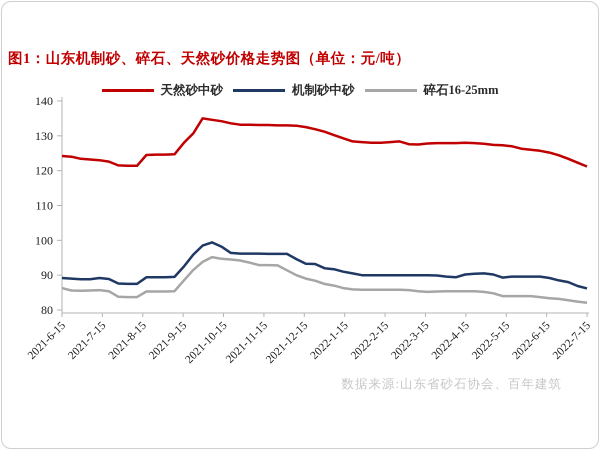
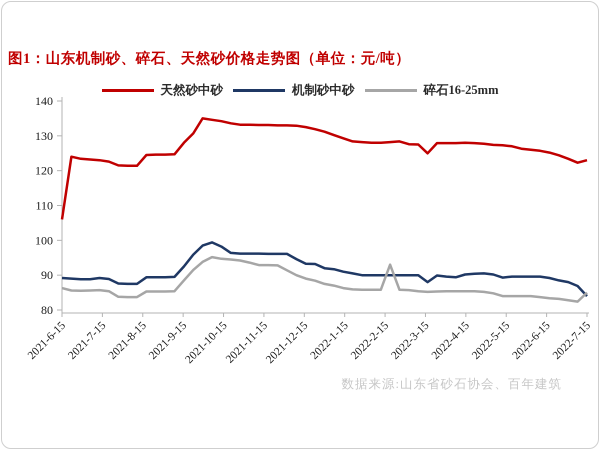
天然砂中砂/2021-6-15: 124 -> 106
碎石16-25mm/2022-2-15: 86 -> 93
天然砂中砂/2022-3-15: 128 -> 125
机制砂中砂/2022-3-15: 90 -> 88
天然砂中砂/2022-7-15: 121 -> 123
机制砂中砂/2022-7-15: 86 -> 84
碎石16-25mm/2022-7-15: 82 -> 85
